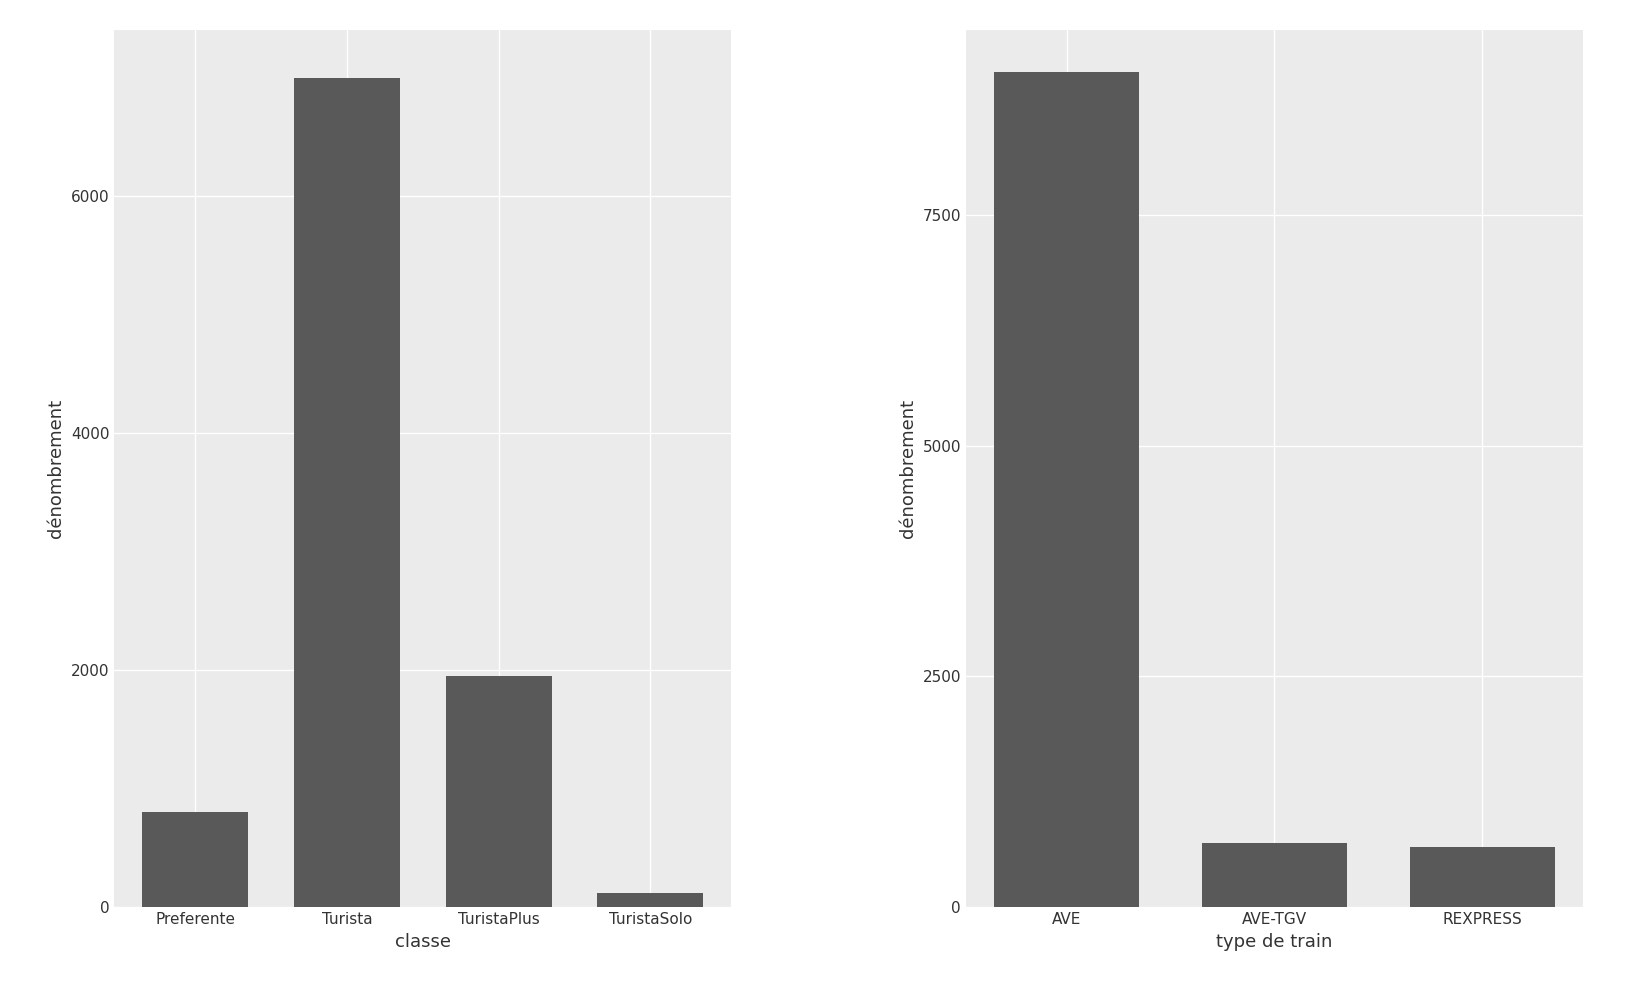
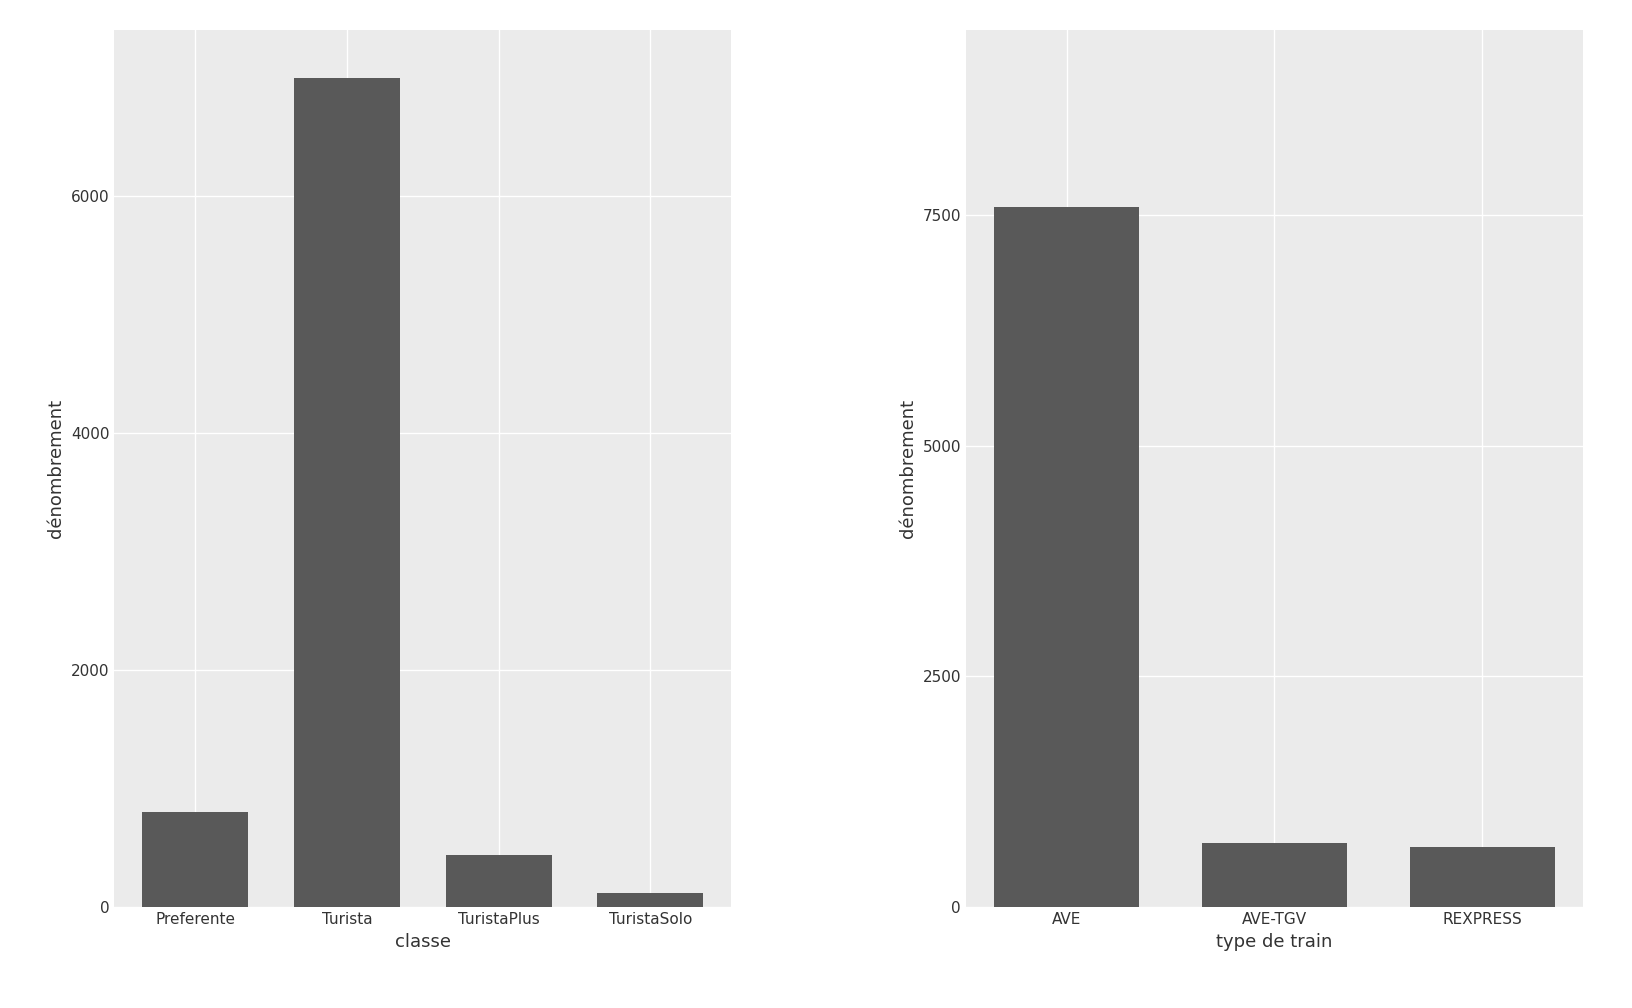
TuristaPlus: 1950 -> 440
AVE: 9050 -> 7580
